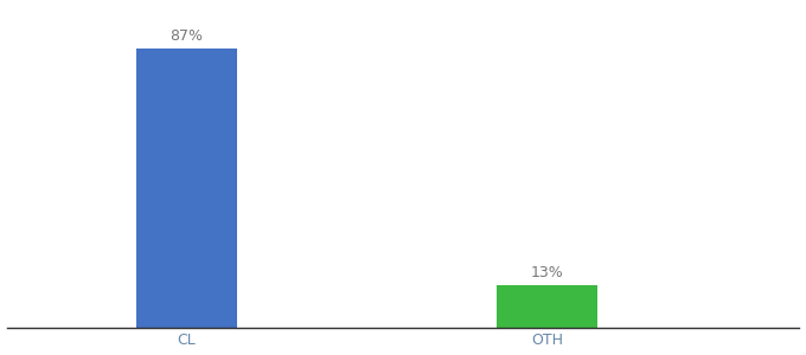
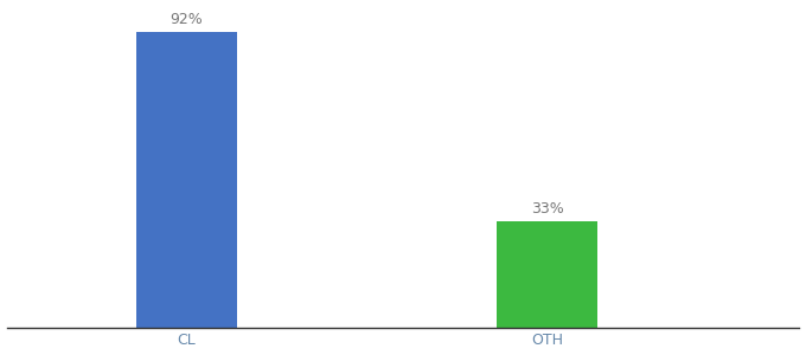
CL: 87% -> 92%
OTH: 13% -> 33%
